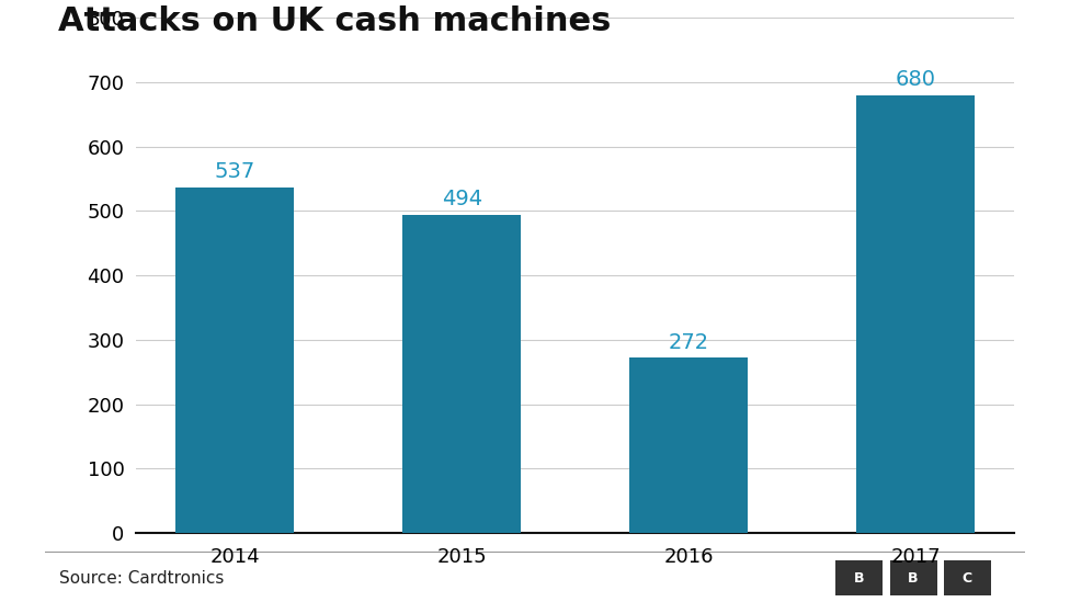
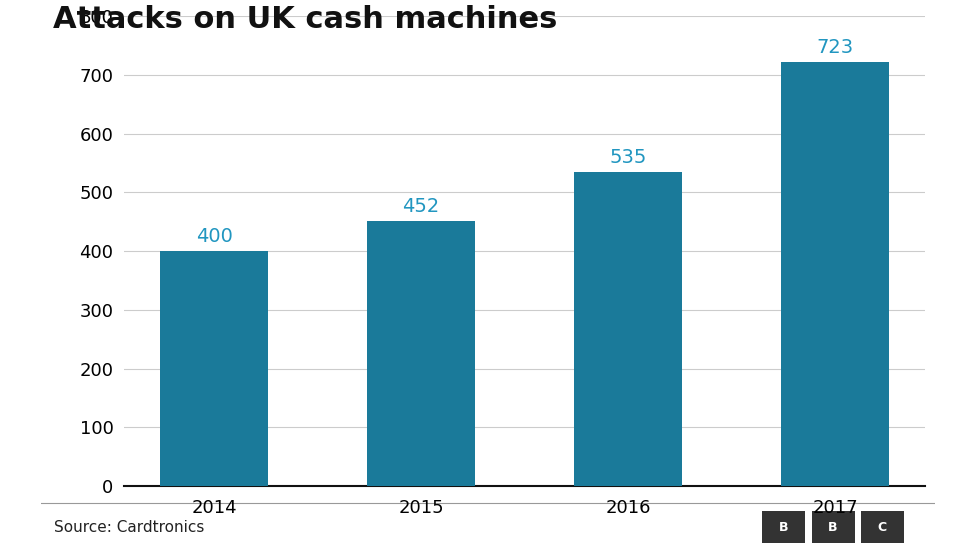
2014: 537 -> 400
2015: 494 -> 452
2016: 272 -> 535
2017: 680 -> 723
